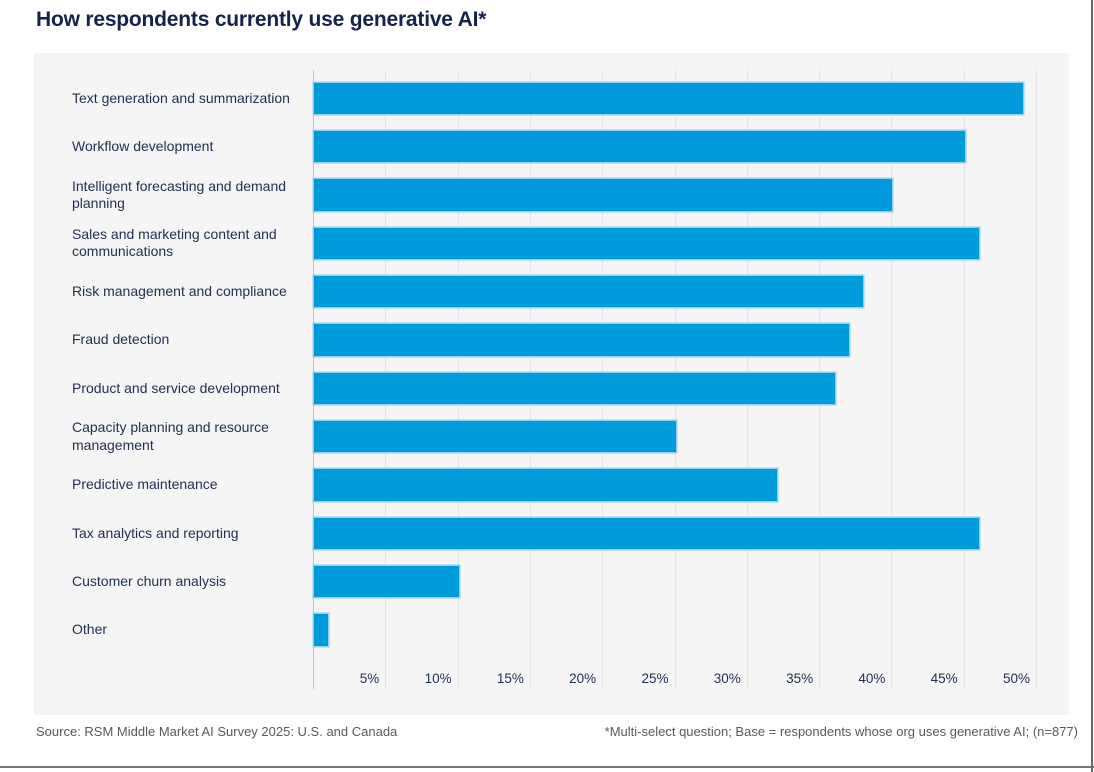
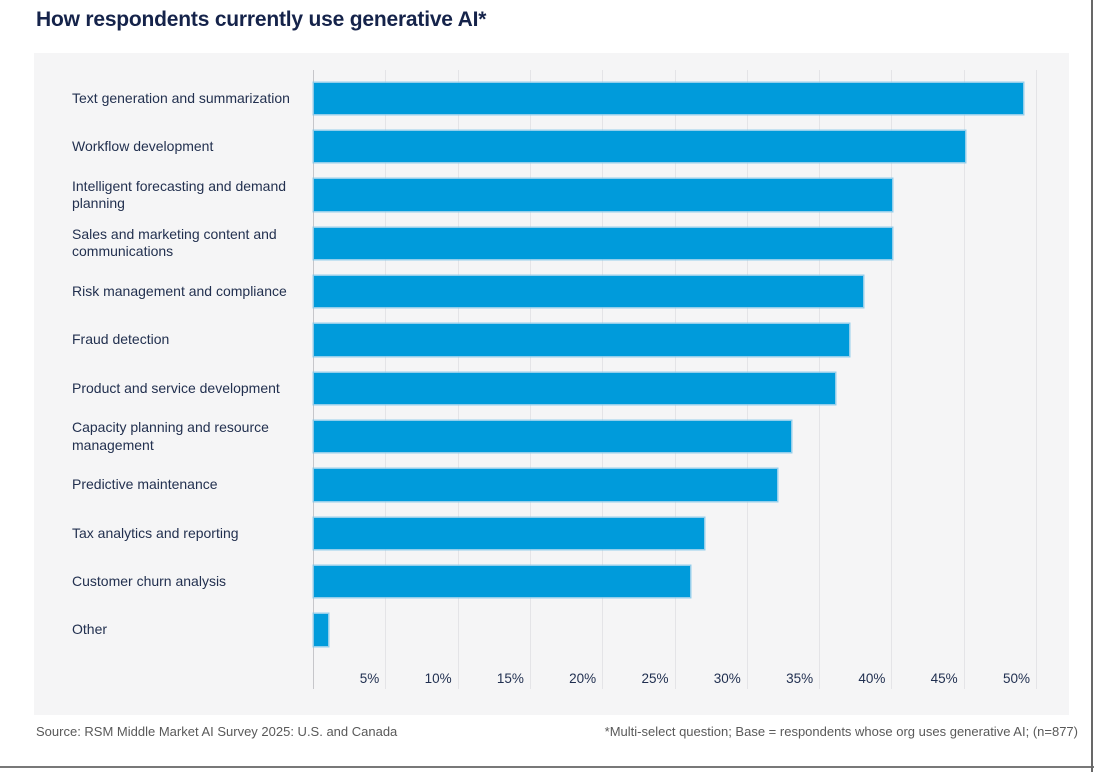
Sales and marketing content and communications: 46% -> 40%
Capacity planning and resource management: 25% -> 33%
Tax analytics and reporting: 46% -> 27%
Customer churn analysis: 10% -> 26%
